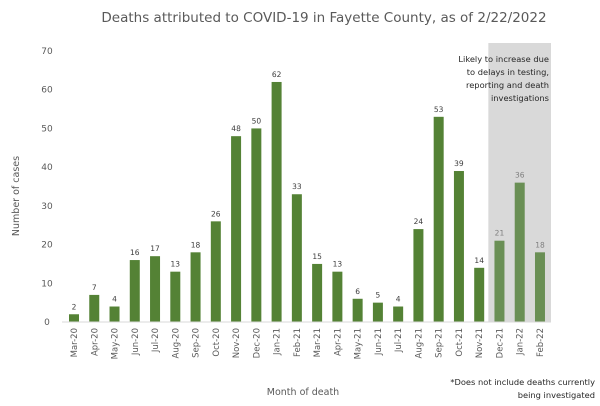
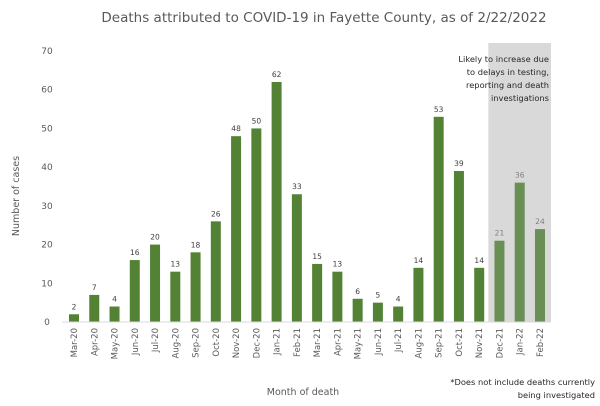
Jul-20: 17 -> 20
Aug-21: 24 -> 14
Feb-22: 18 -> 24
